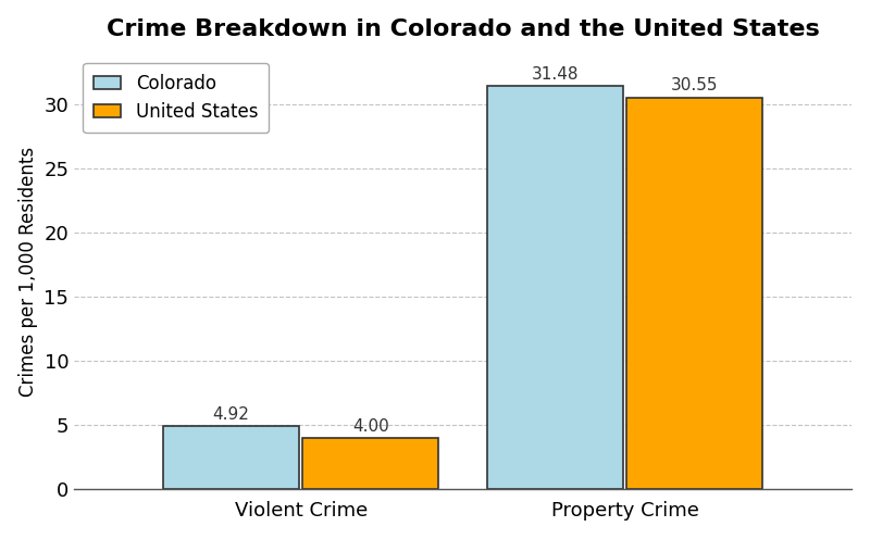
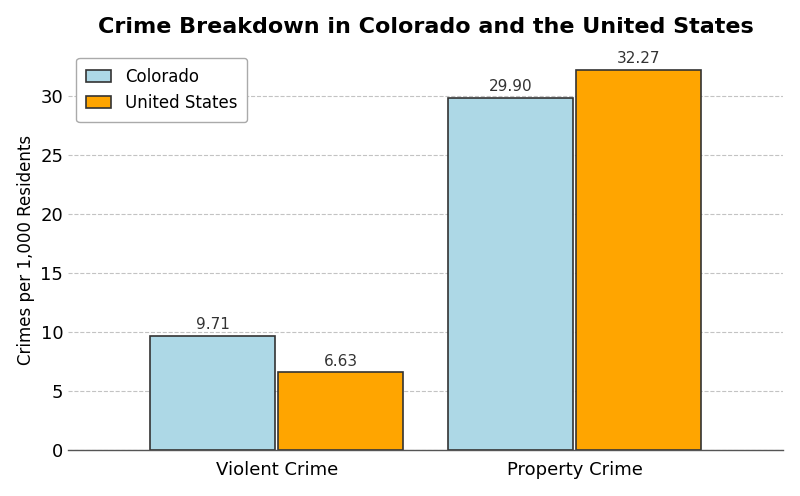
Colorado/Violent Crime: 4.92 -> 9.71
United States/Violent Crime: 4.00 -> 6.63
Colorado/Property Crime: 31.48 -> 29.90
United States/Property Crime: 30.55 -> 32.27
